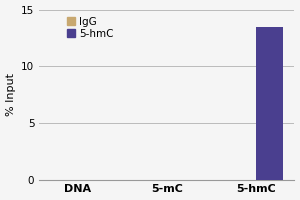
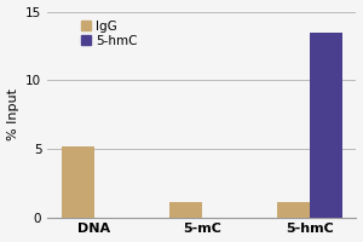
IgG/DNA: 0.0 -> 5.2
IgG/5-mC: 0.0 -> 1.2
IgG/5-hmC: 0.0 -> 1.2
